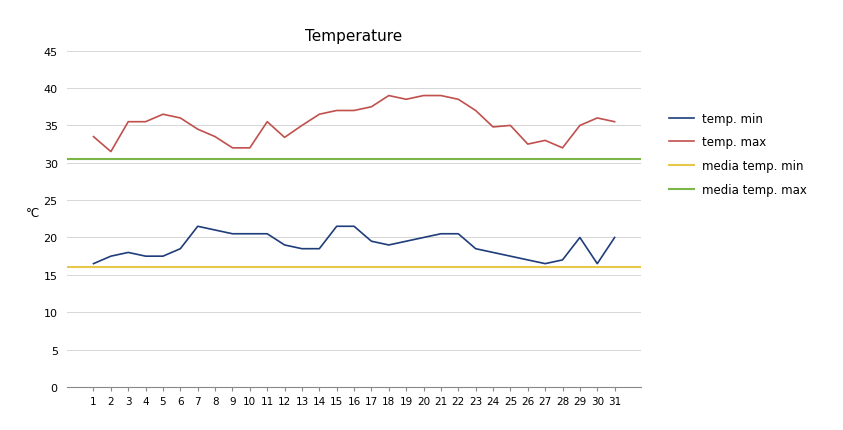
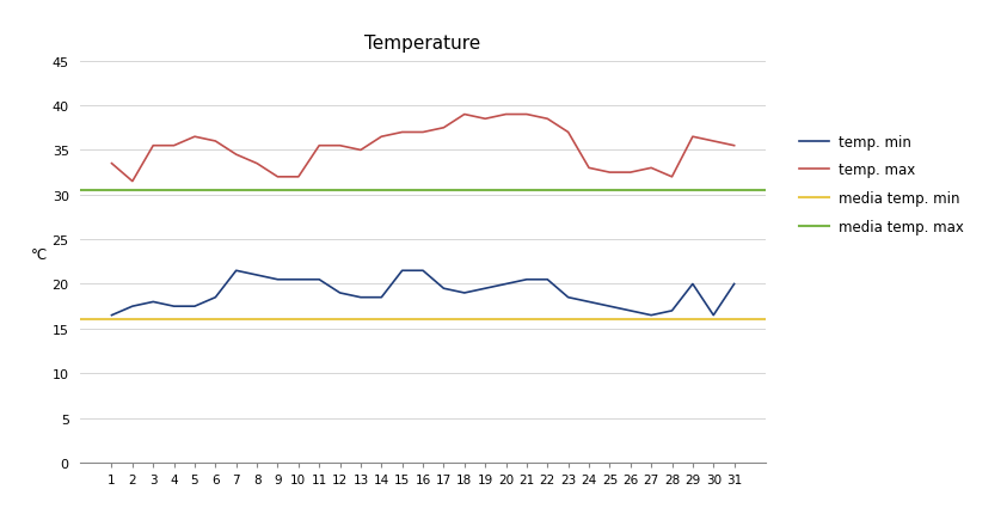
temp. max/12: 33.4 -> 35.5
temp. max/24: 34.8 -> 33.0
temp. max/25: 35.0 -> 32.5
temp. max/29: 35.0 -> 36.5
